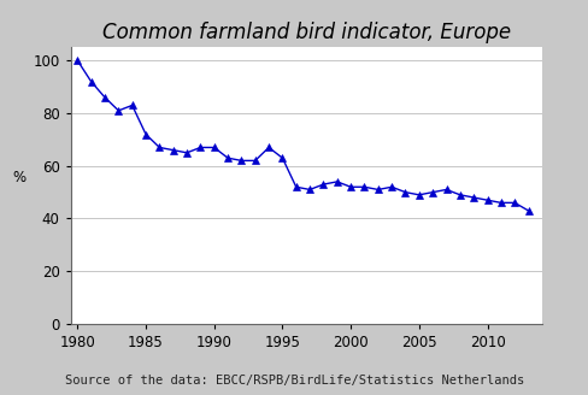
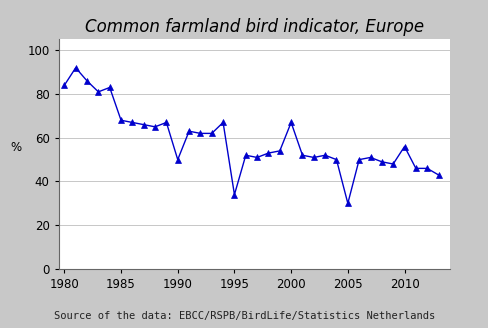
1980: 100 -> 84
1985: 72 -> 68
1990: 67 -> 50
1995: 63 -> 34
2000: 52 -> 67
2005: 49 -> 30
2010: 47 -> 56
